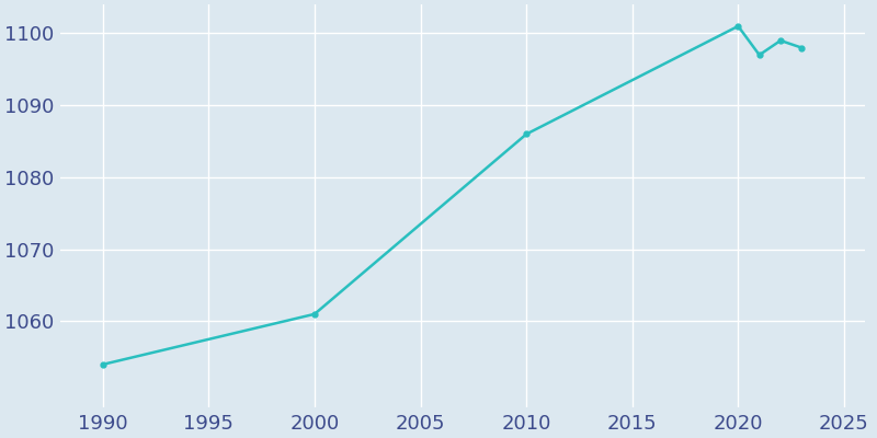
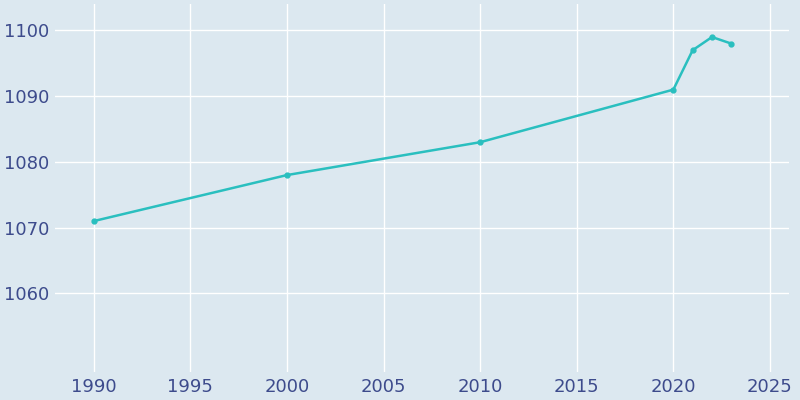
1990: 1054 -> 1071
2000: 1061 -> 1078
2010: 1086 -> 1083
2020: 1101 -> 1091
